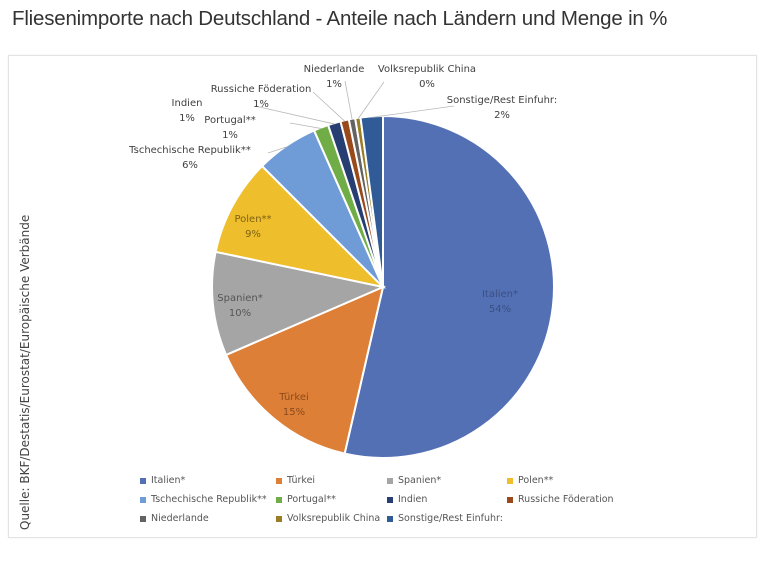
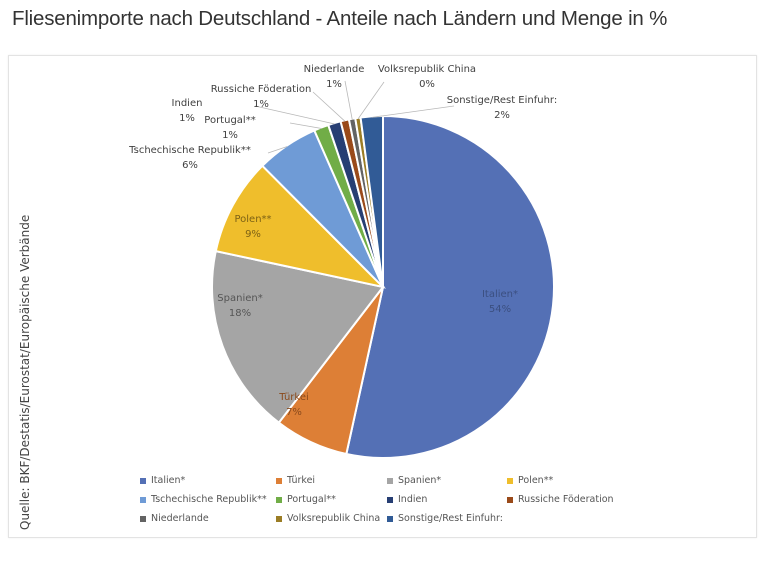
Türkei: 15% -> 7%
Spanien*: 10% -> 18%
